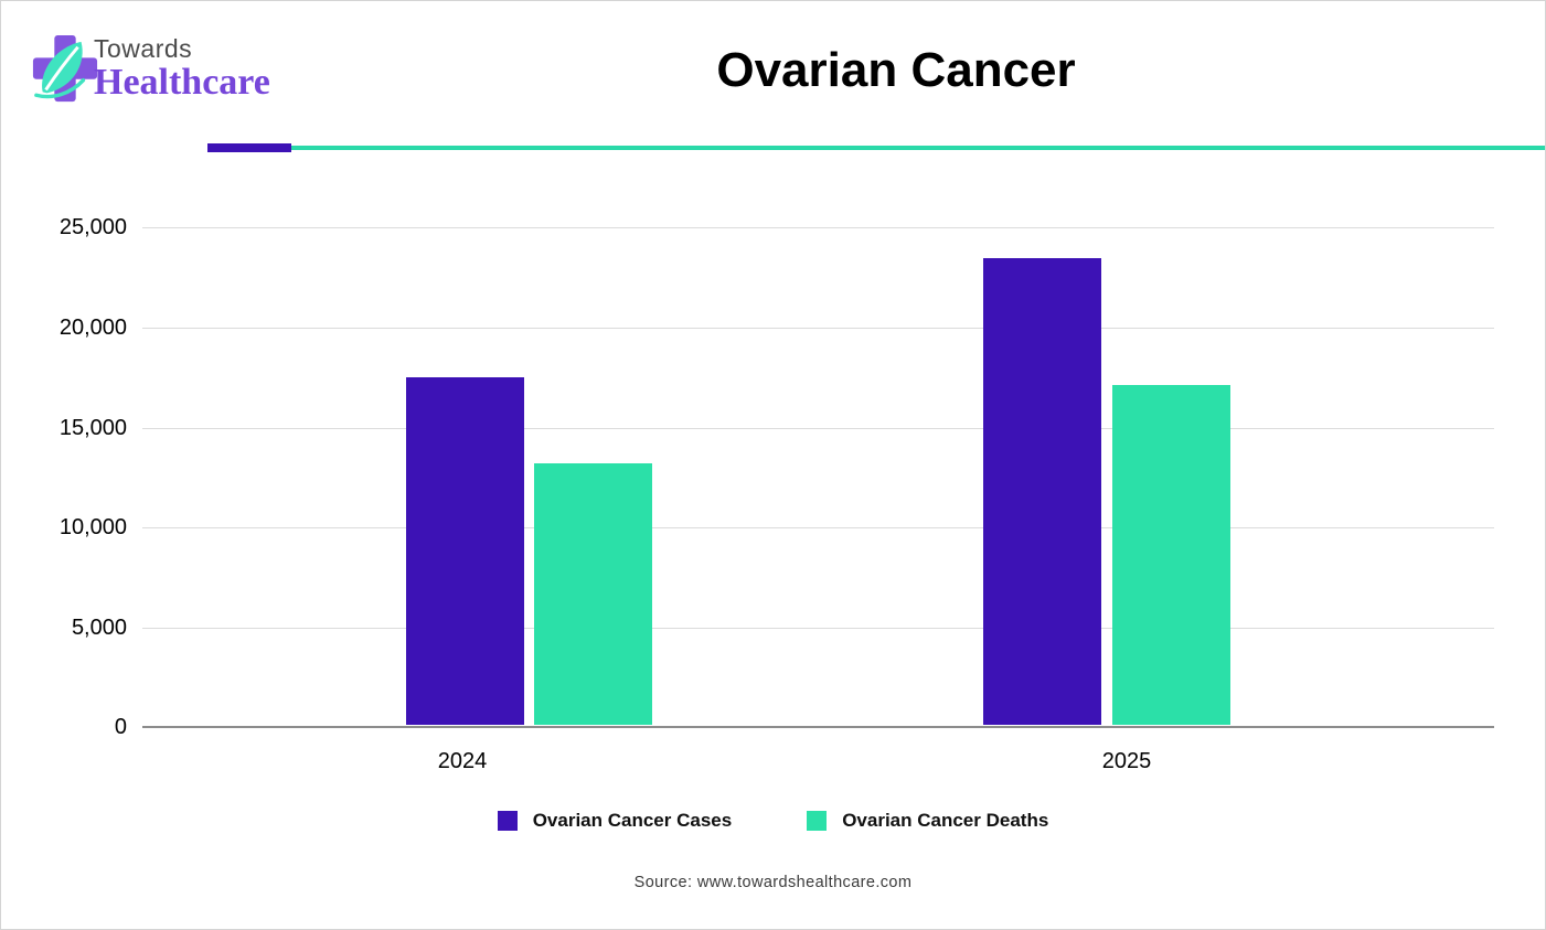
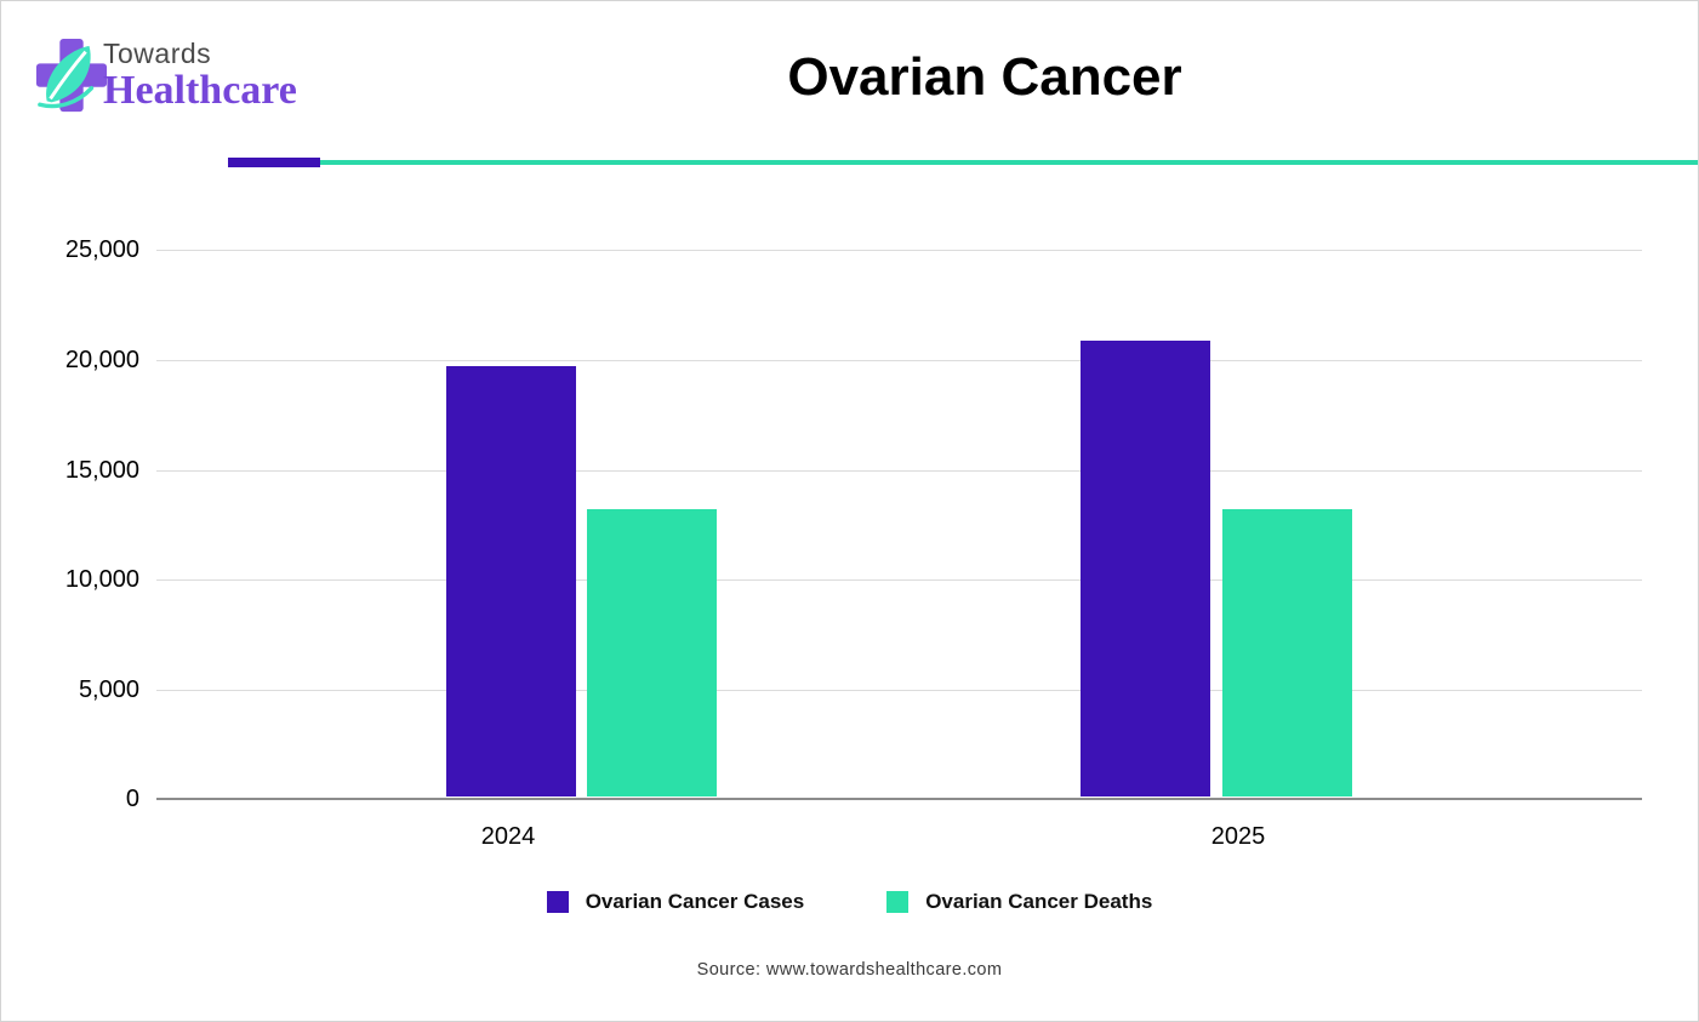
Ovarian Cancer Cases/2024: 17400 -> 19600
Ovarian Cancer Cases/2025: 23400 -> 20800
Ovarian Cancer Deaths/2025: 17000 -> 13100
